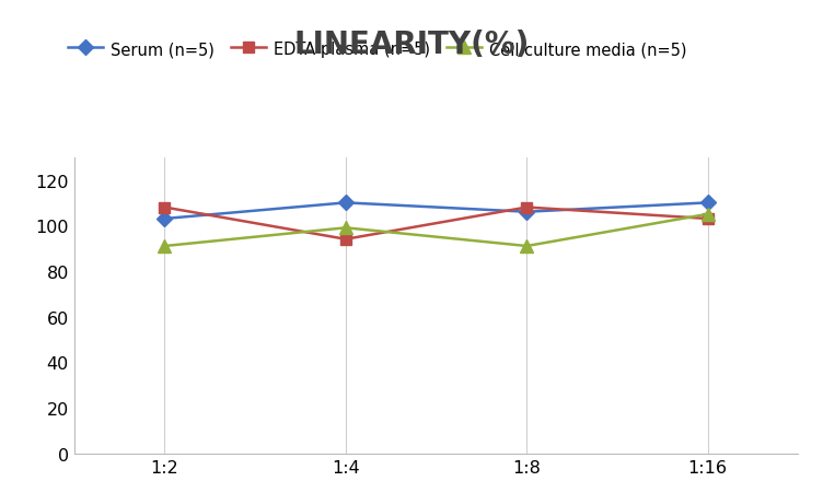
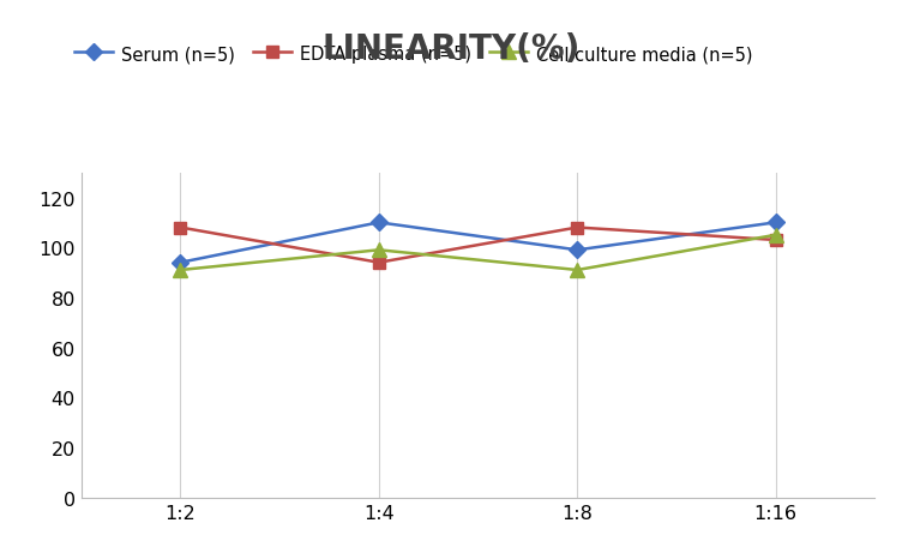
Serum (n=5)/1:2: 103 -> 94
Serum (n=5)/1:8: 106 -> 99
